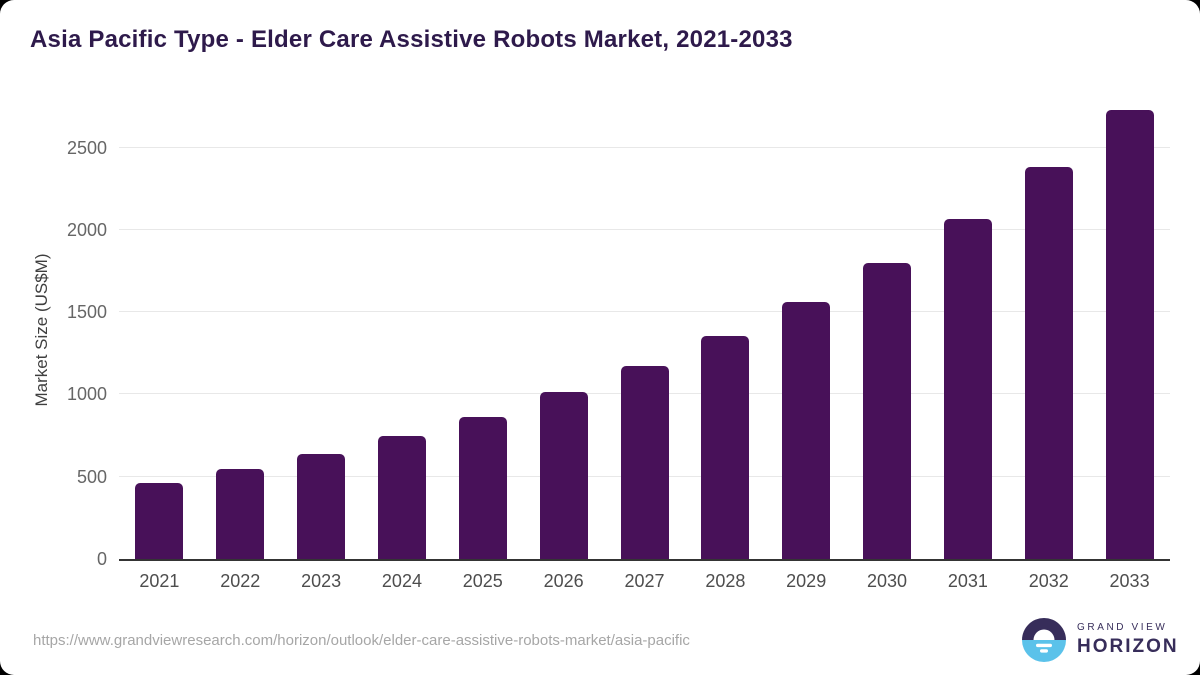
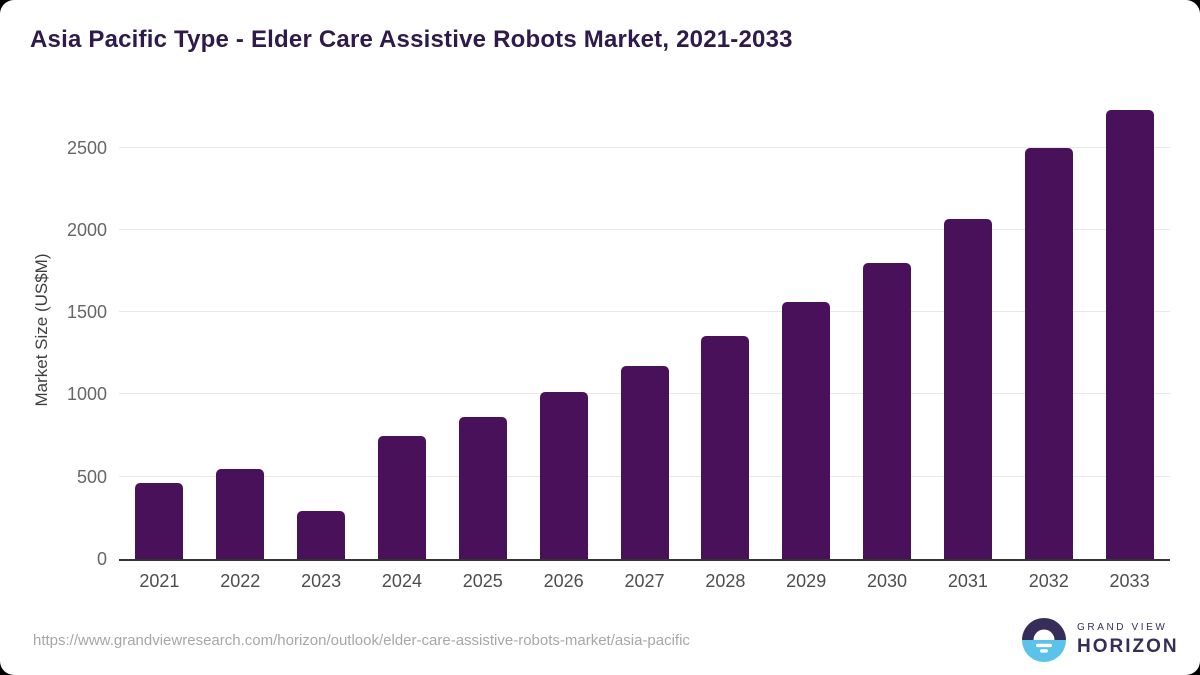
2023: 640 -> 290
2032: 2380 -> 2500
